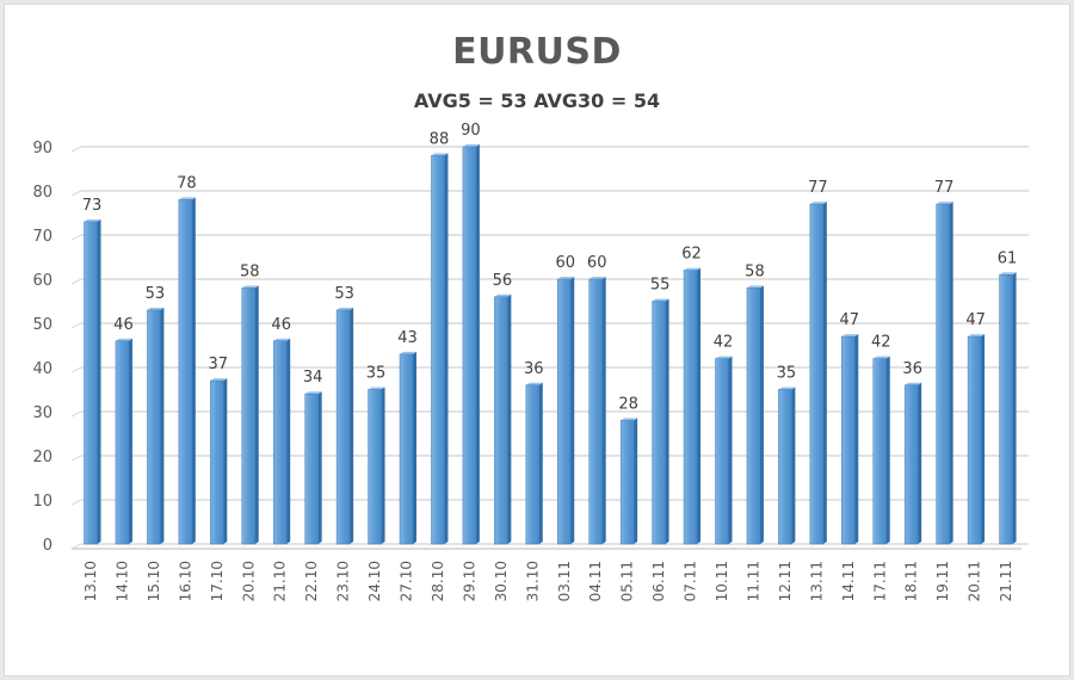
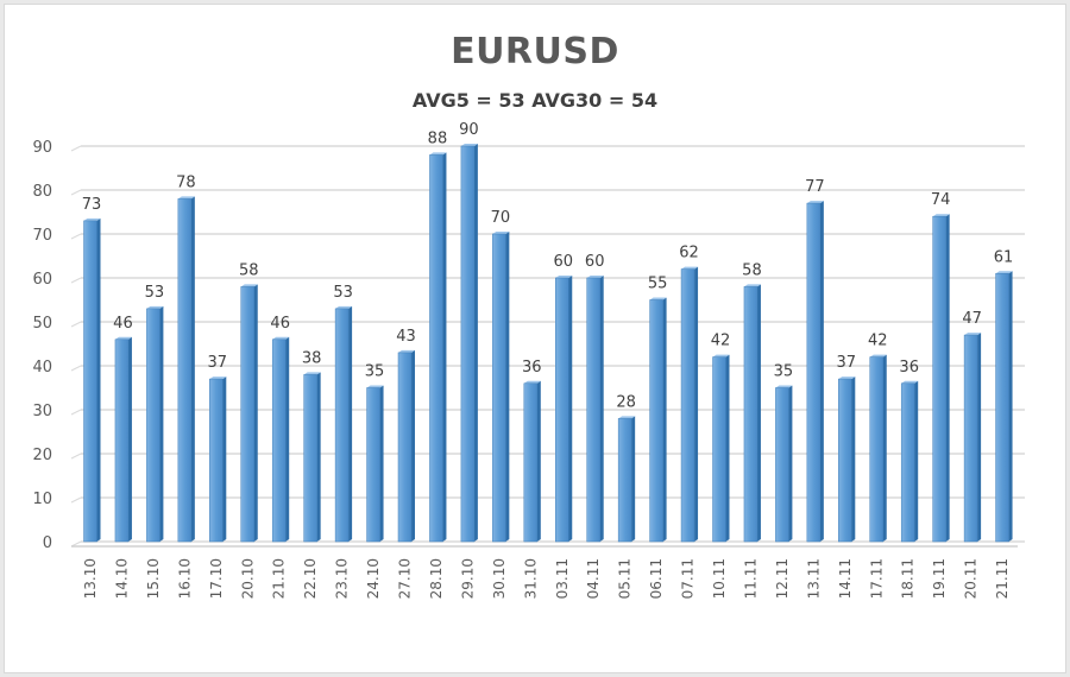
22.10: 34 -> 38
30.10: 56 -> 70
14.11: 47 -> 37
19.11: 77 -> 74
